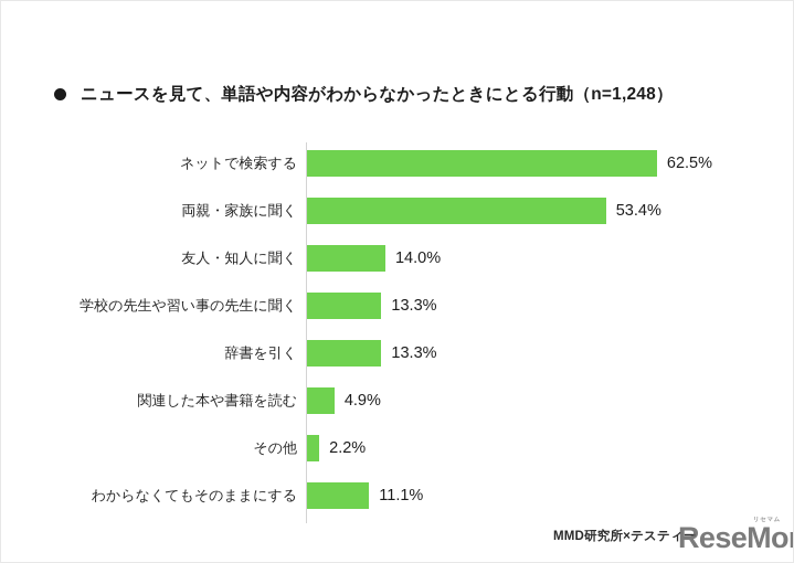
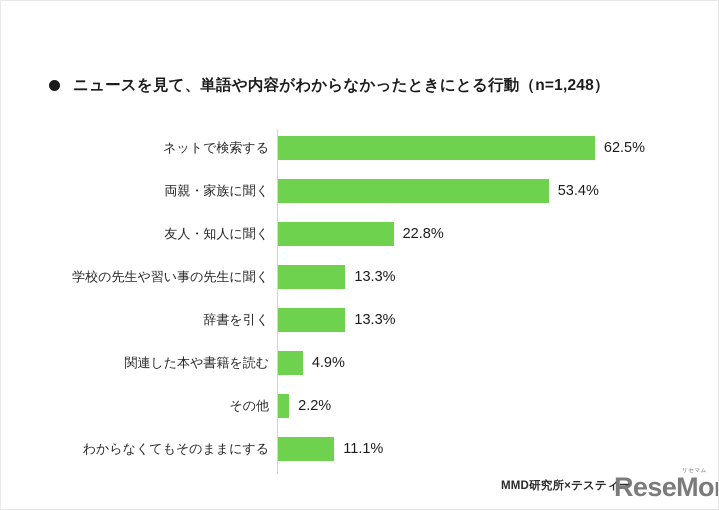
友人・知人に聞く: 14.0% -> 22.8%
